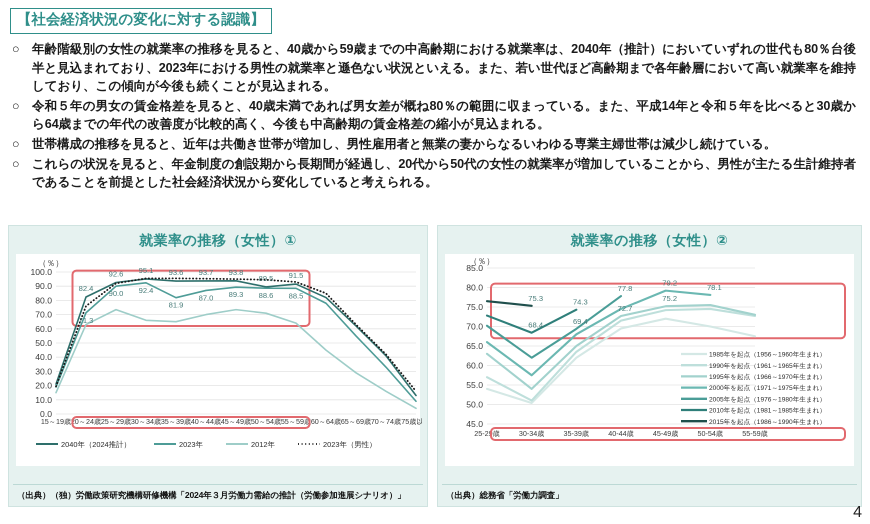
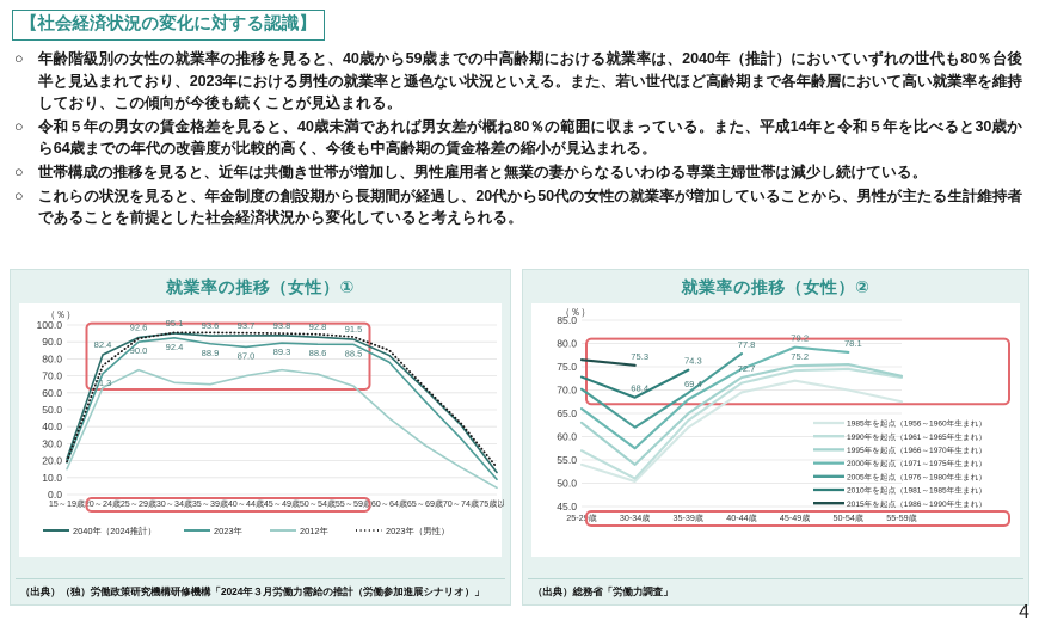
就業率の推移（女性）①/2023年/35～39歳: 81.9 -> 88.9
就業率の推移（女性）①/2040年（2024推計）/50～54歳: 89.5 -> 92.8
